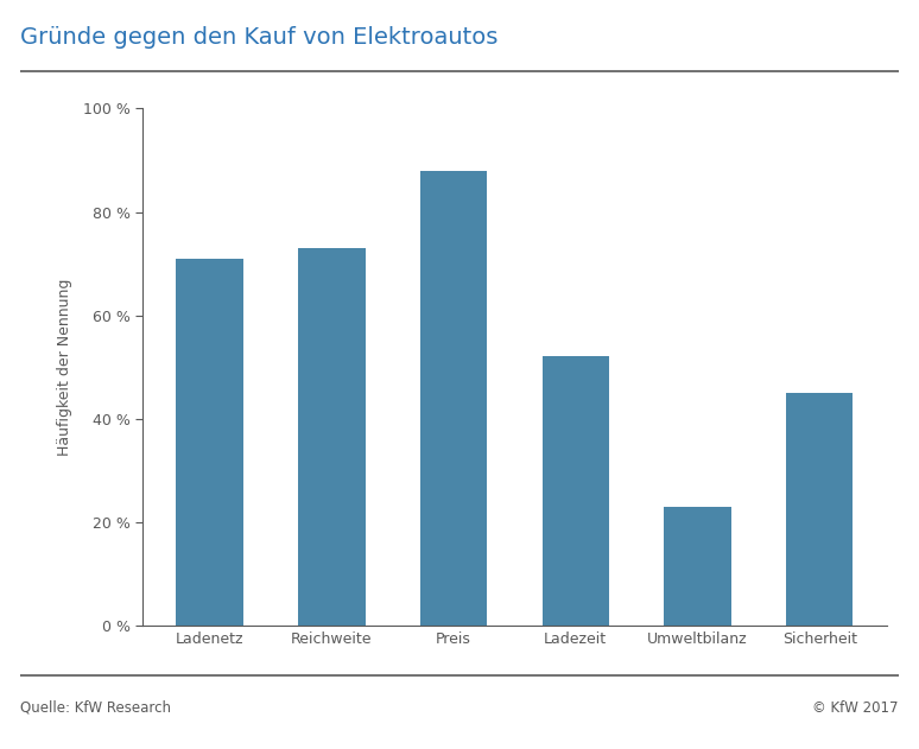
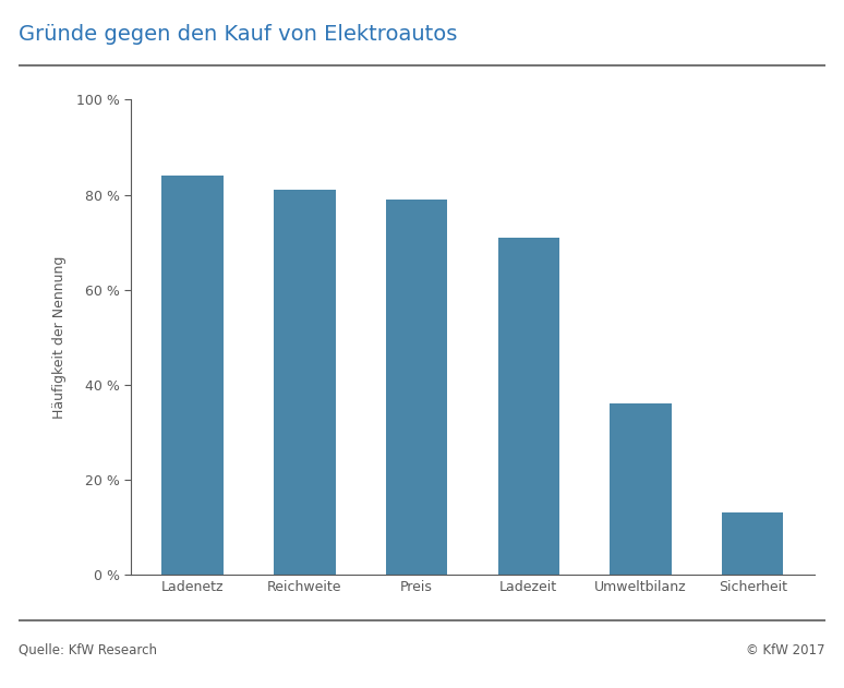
Ladenetz: 71 % -> 84 %
Reichweite: 73 % -> 81 %
Preis: 88 % -> 79 %
Ladezeit: 52 % -> 71 %
Umweltbilanz: 23 % -> 36 %
Sicherheit: 45 % -> 13 %
